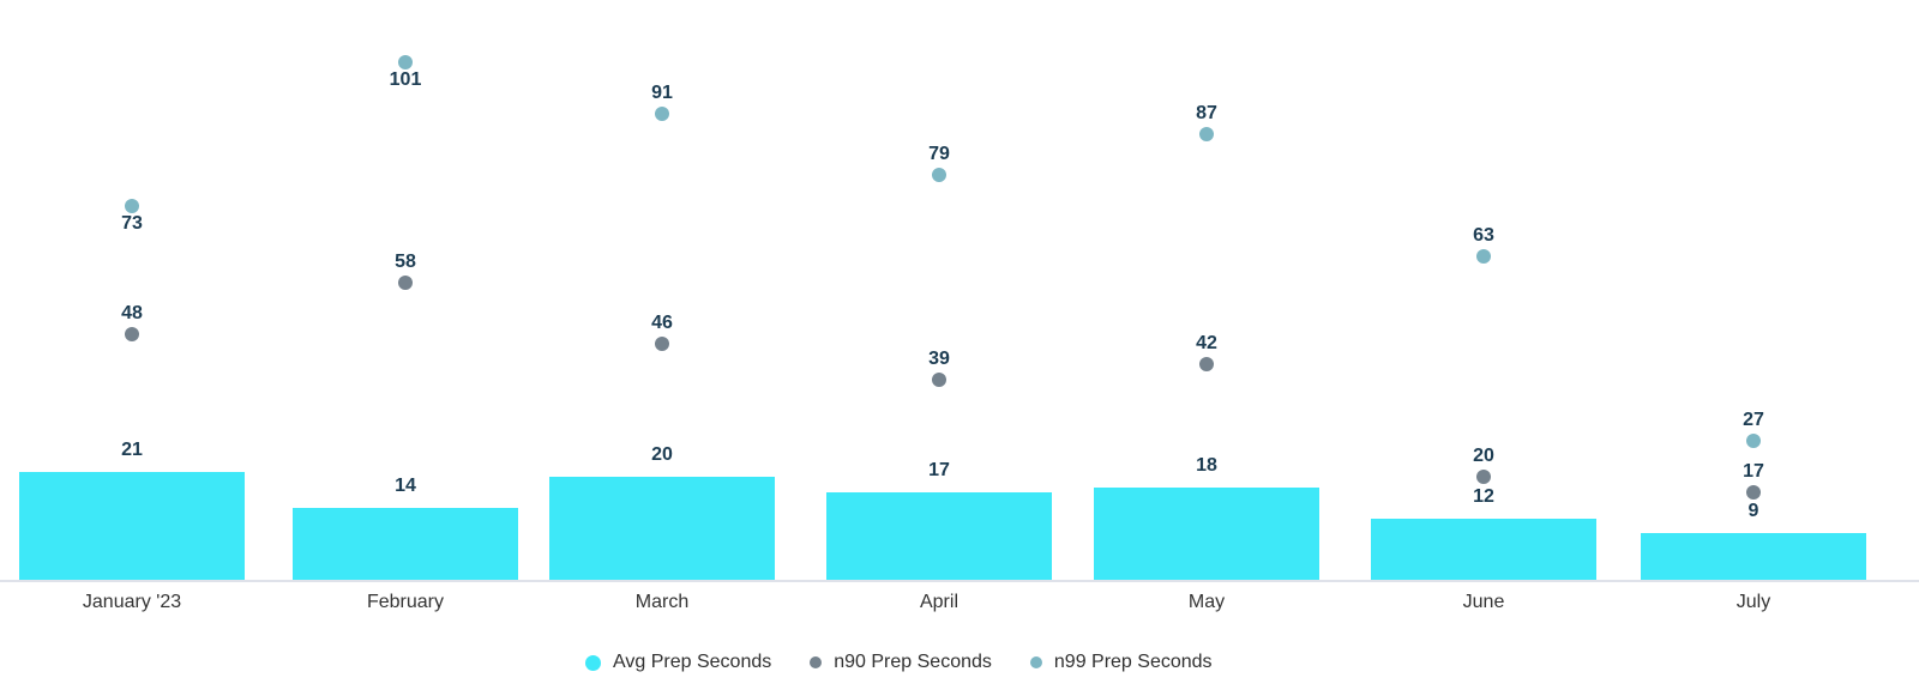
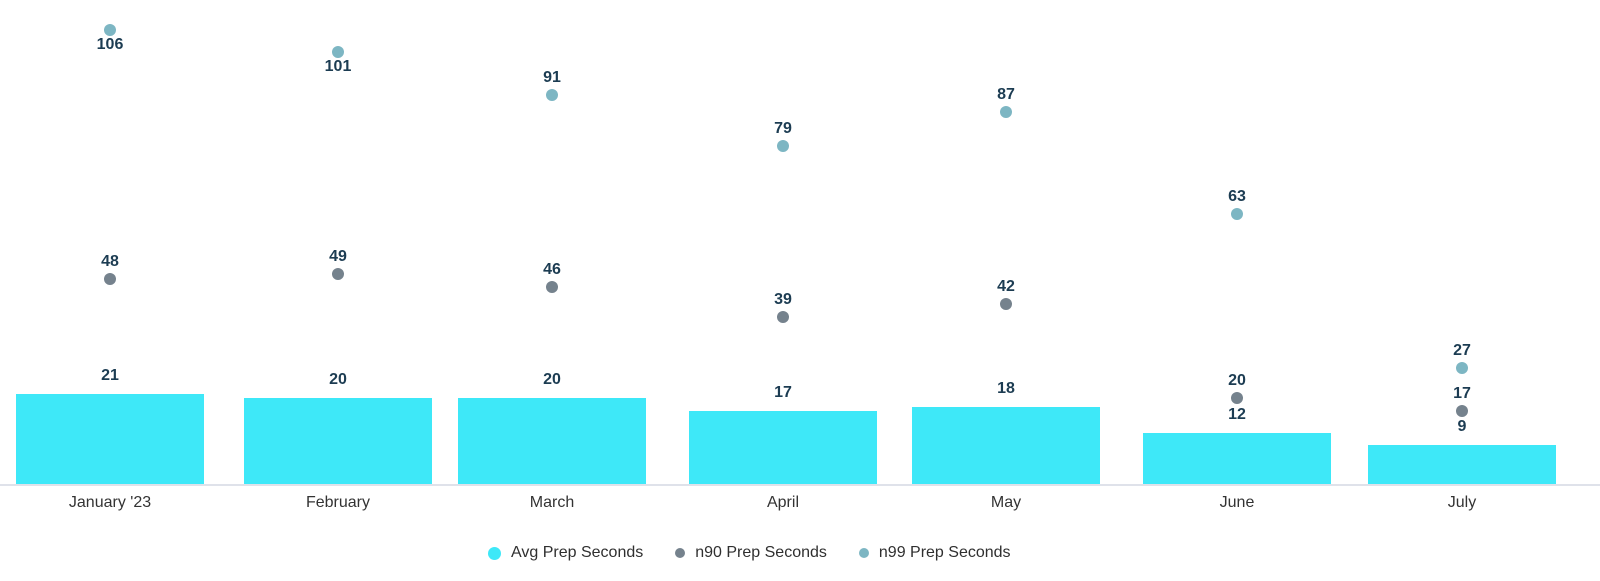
n99 Prep Seconds/January '23: 73 -> 106
Avg Prep Seconds/February: 14 -> 20
n90 Prep Seconds/February: 58 -> 49
